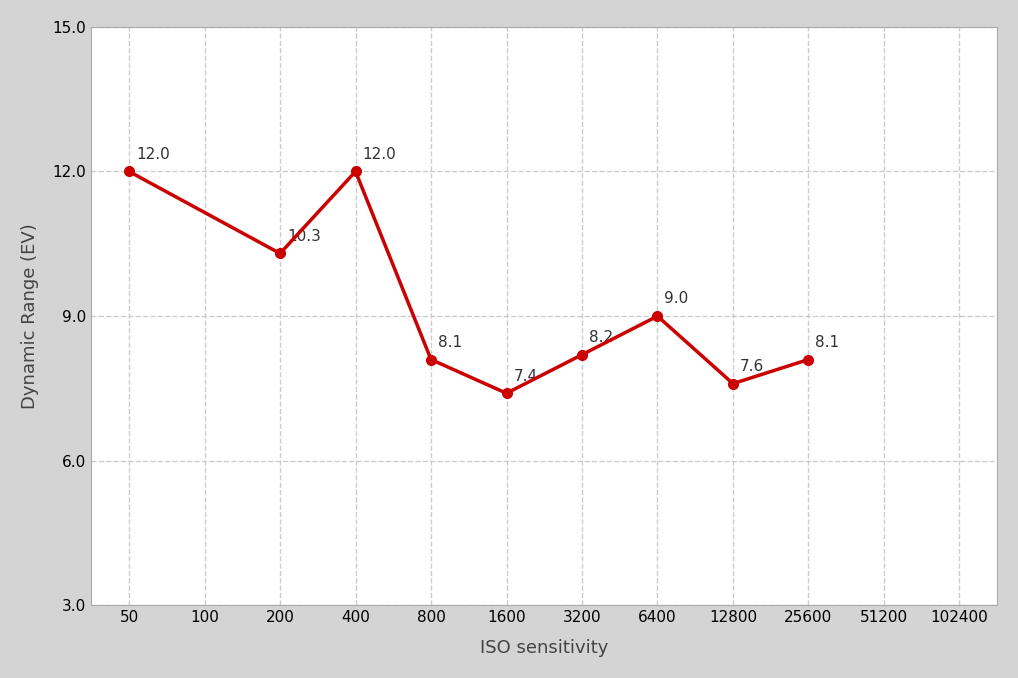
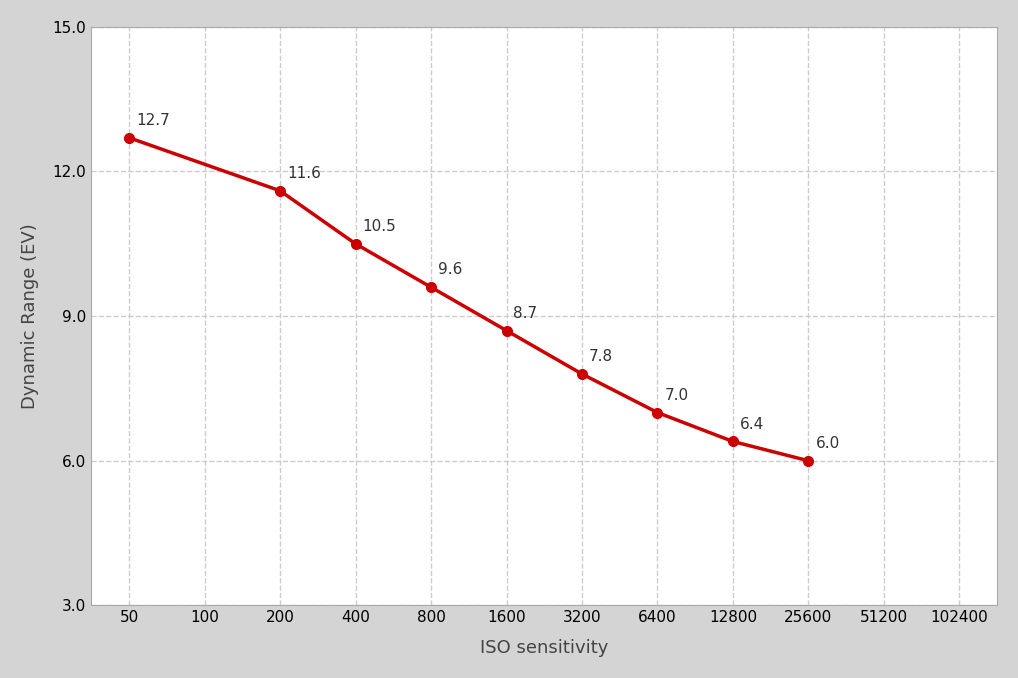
50: 12.0 -> 12.7
200: 10.3 -> 11.6
400: 12.0 -> 10.5
800: 8.1 -> 9.6
1600: 7.4 -> 8.7
3200: 8.2 -> 7.8
6400: 9.0 -> 7.0
12800: 7.6 -> 6.4
25600: 8.1 -> 6.0
